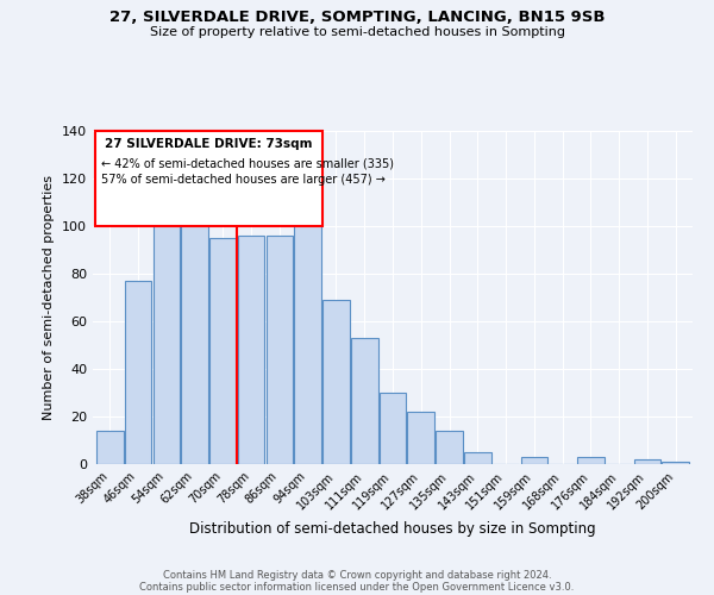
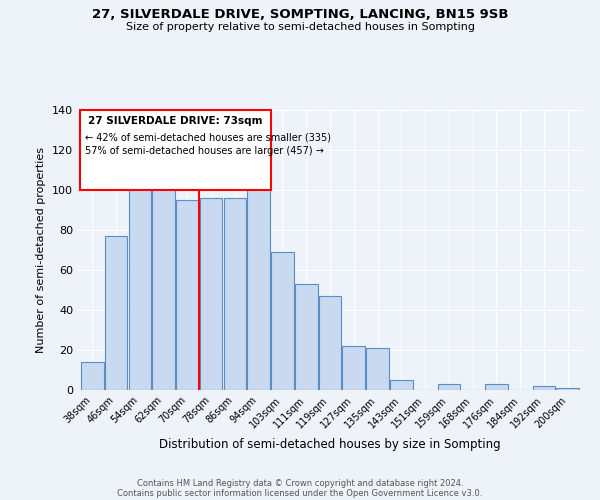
119sqm: 30 -> 47
135sqm: 14 -> 21
